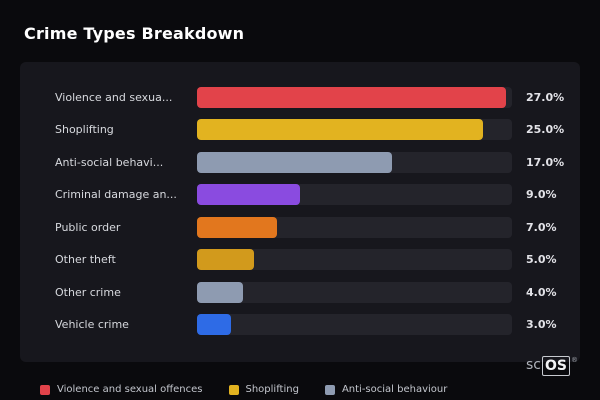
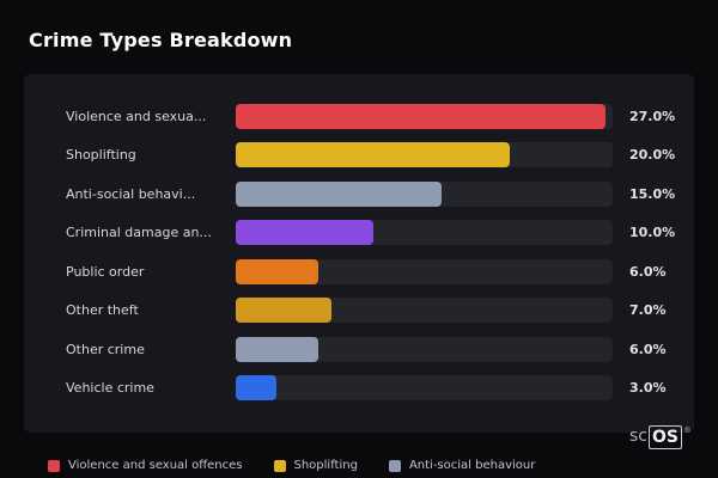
Shoplifting: 25.0% -> 20.0%
Anti-social behavi...: 17.0% -> 15.0%
Criminal damage an...: 9.0% -> 10.0%
Public order: 7.0% -> 6.0%
Other theft: 5.0% -> 7.0%
Other crime: 4.0% -> 6.0%
